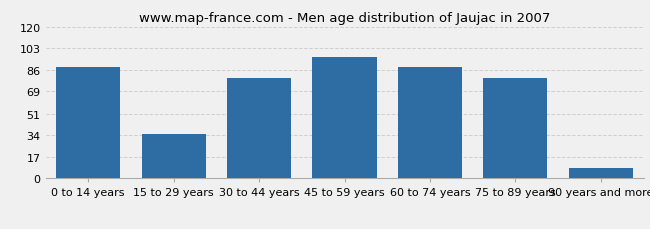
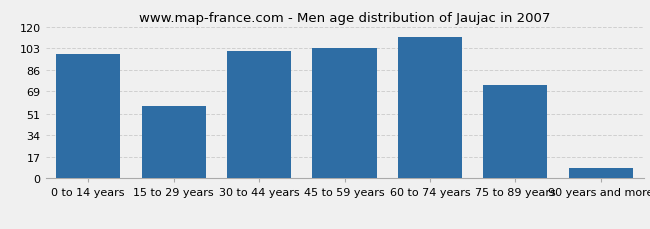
0 to 14 years: 88 -> 98
15 to 29 years: 35 -> 57
30 to 44 years: 79 -> 101
45 to 59 years: 96 -> 103
60 to 74 years: 88 -> 112
75 to 89 years: 79 -> 74
